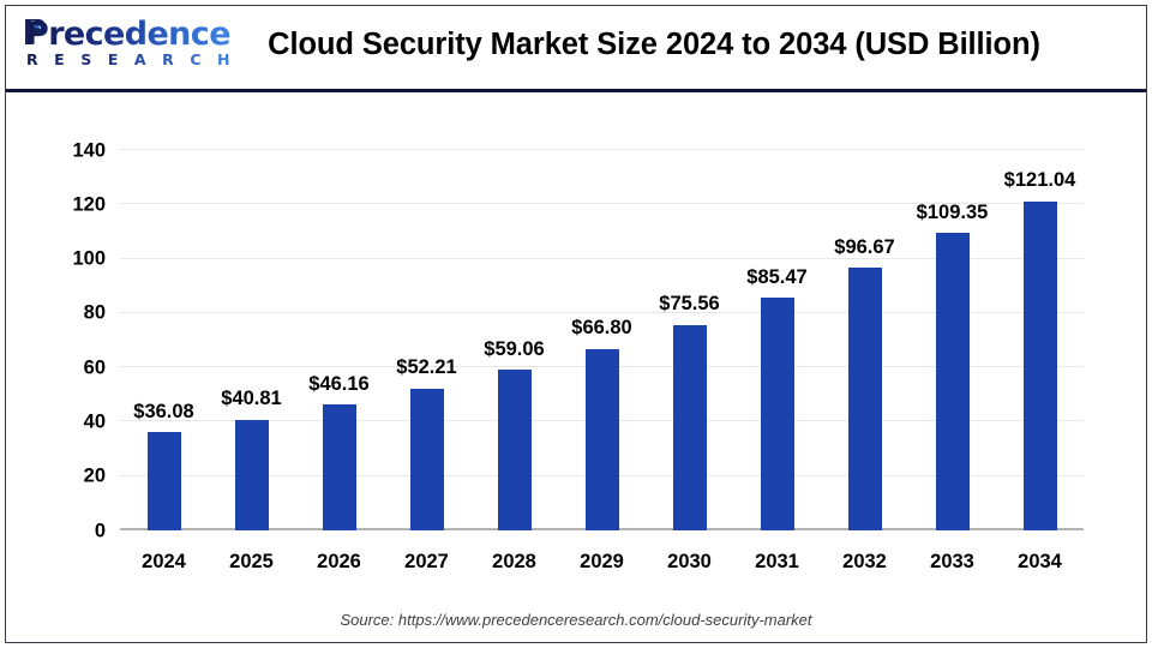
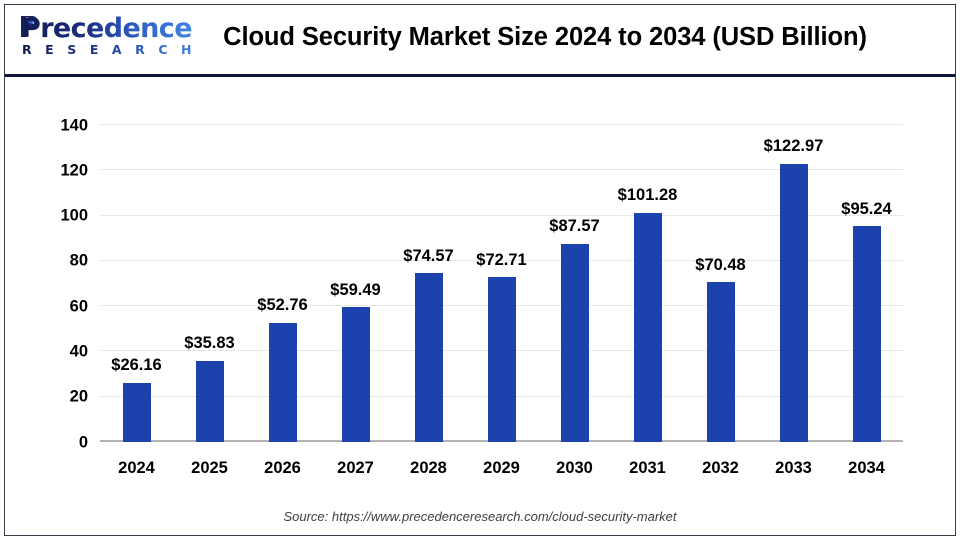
2024: $36.08 -> $26.16
2025: $40.81 -> $35.83
2026: $46.16 -> $52.76
2027: $52.21 -> $59.49
2028: $59.06 -> $74.57
2029: $66.80 -> $72.71
2030: $75.56 -> $87.57
2031: $85.47 -> $101.28
2032: $96.67 -> $70.48
2033: $109.35 -> $122.97
2034: $121.04 -> $95.24
